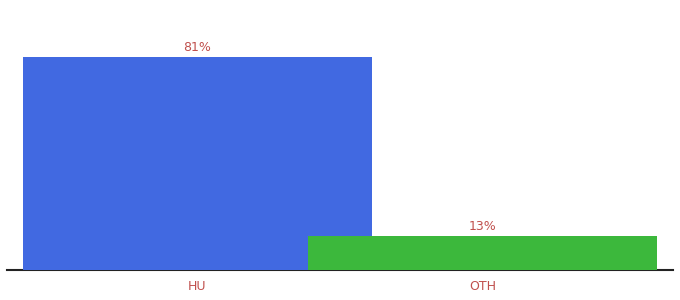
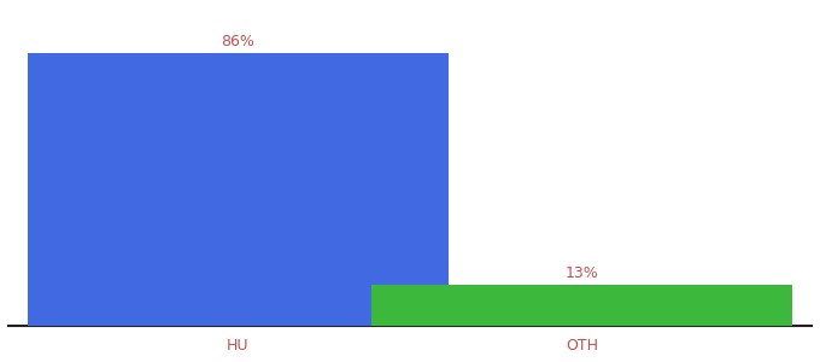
HU: 81% -> 86%
